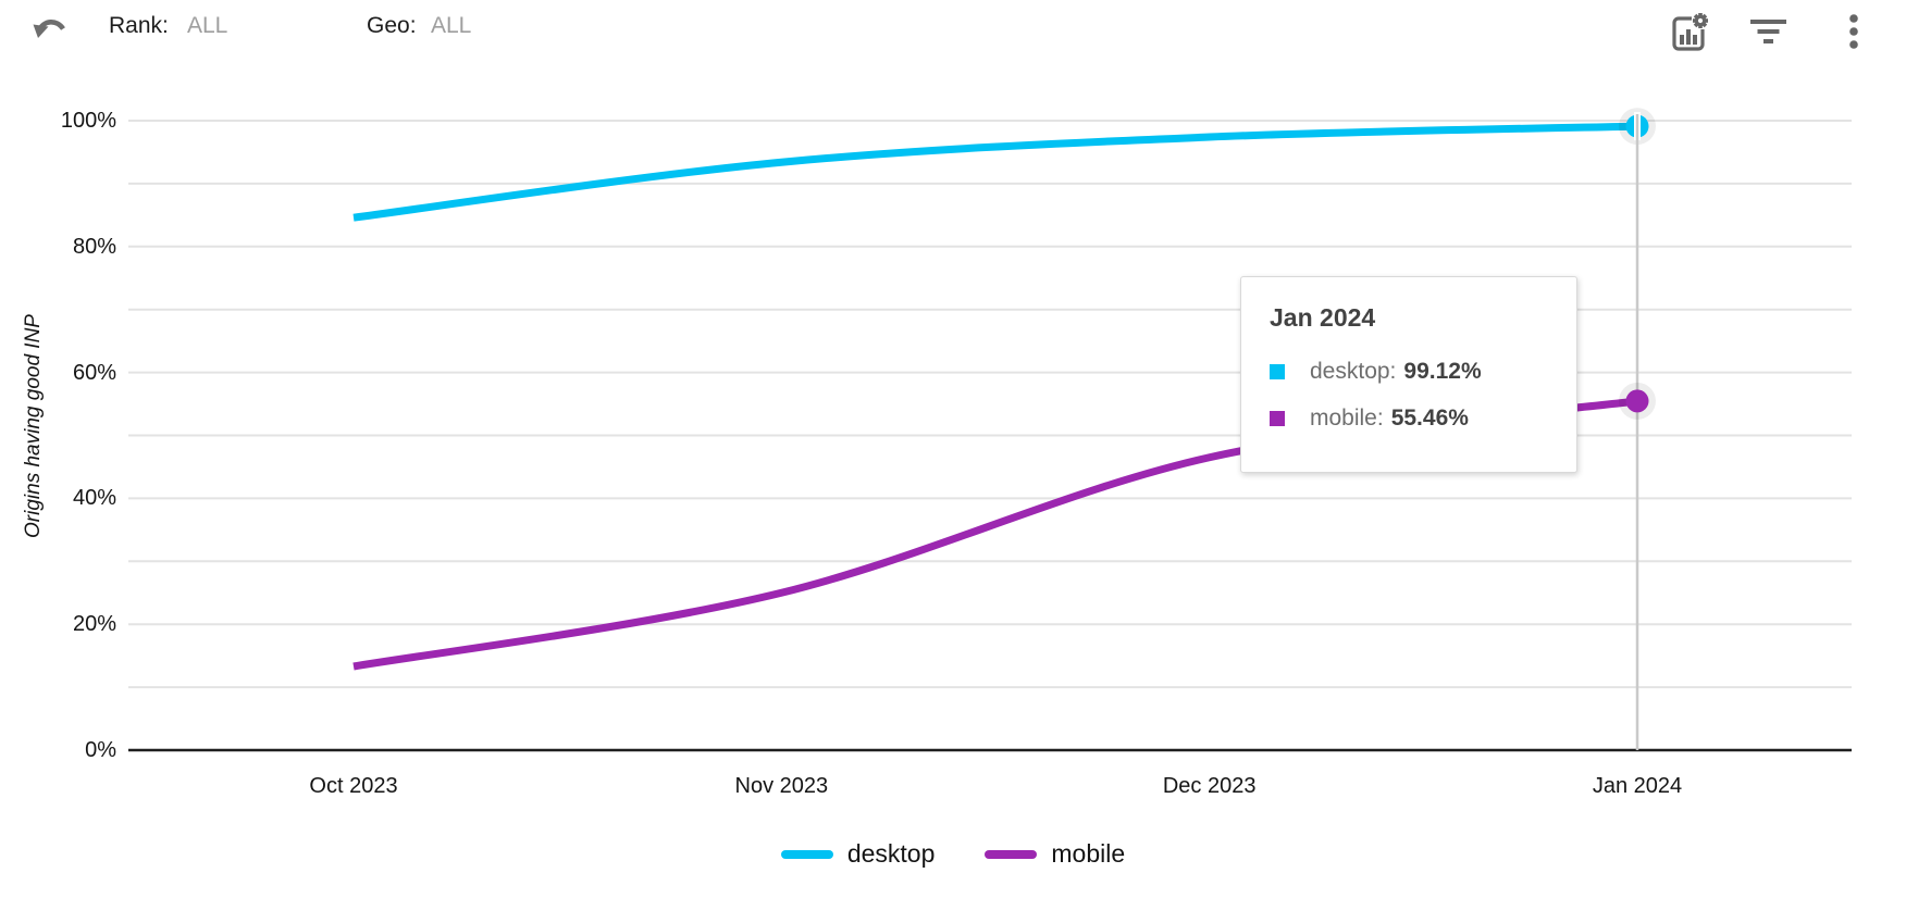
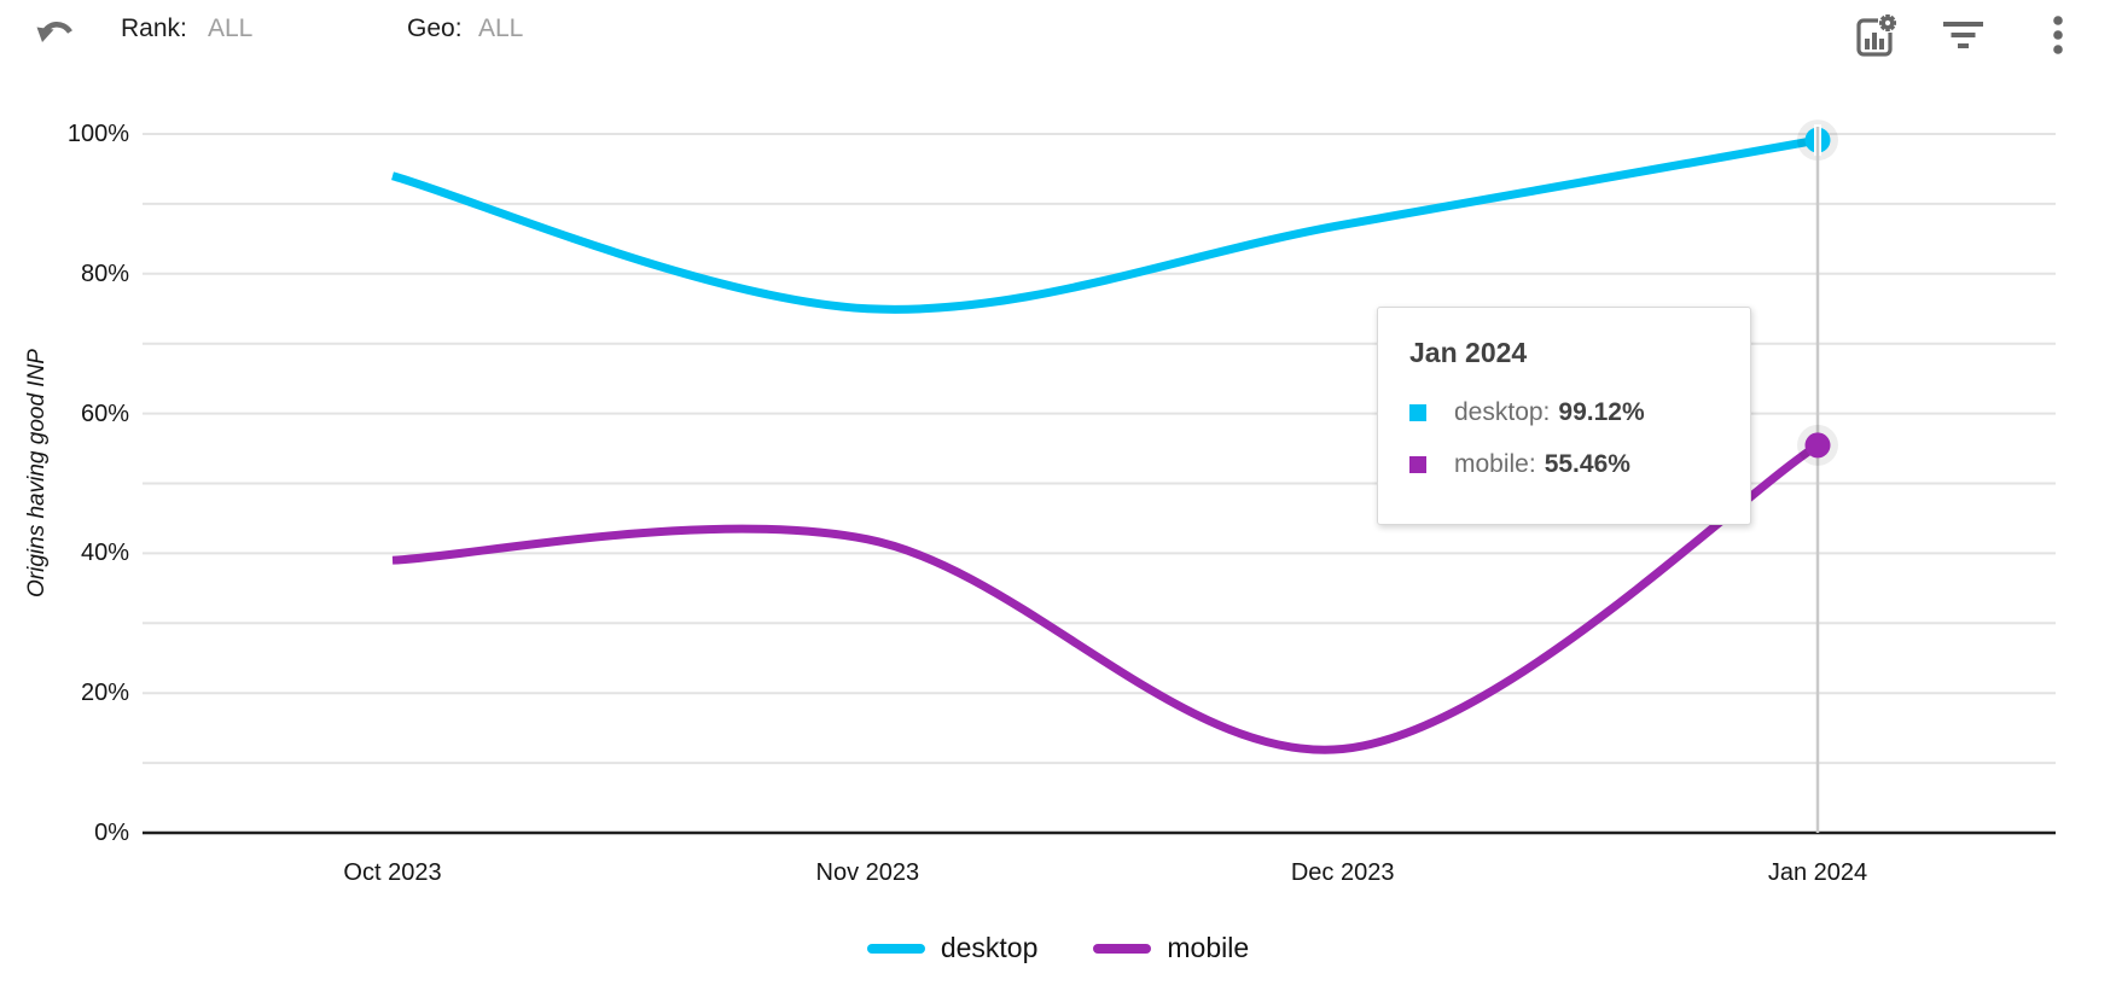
desktop/Oct 2023: 85% -> 94%
mobile/Oct 2023: 13% -> 39%
desktop/Nov 2023: 93% -> 75%
mobile/Nov 2023: 25% -> 42%
desktop/Dec 2023: 97% -> 87%
mobile/Dec 2023: 46% -> 12%
